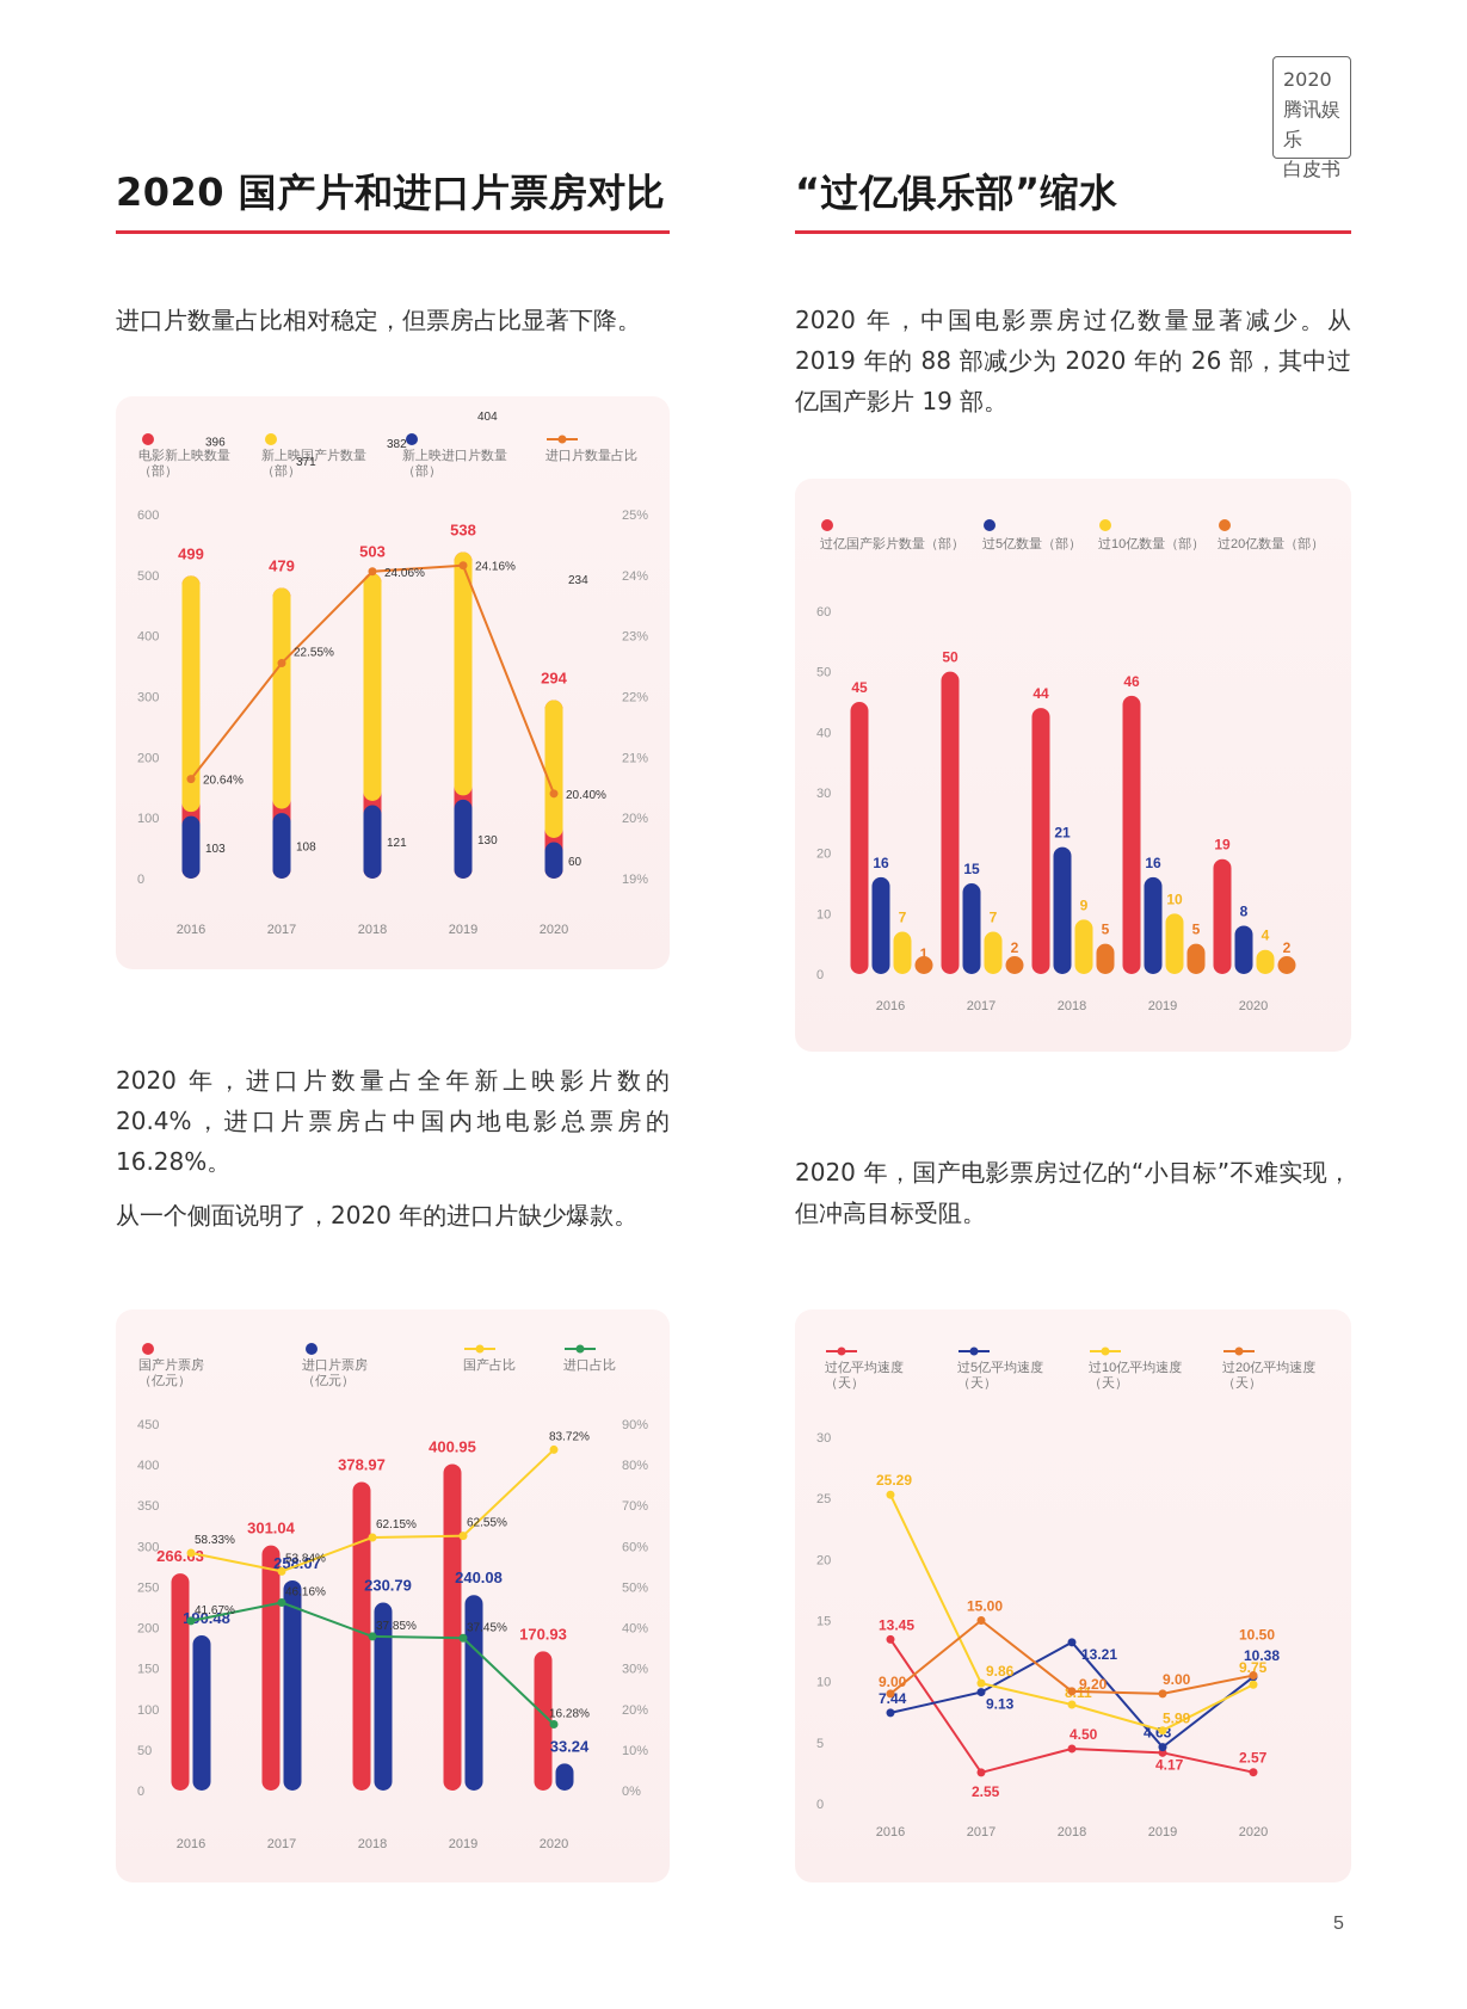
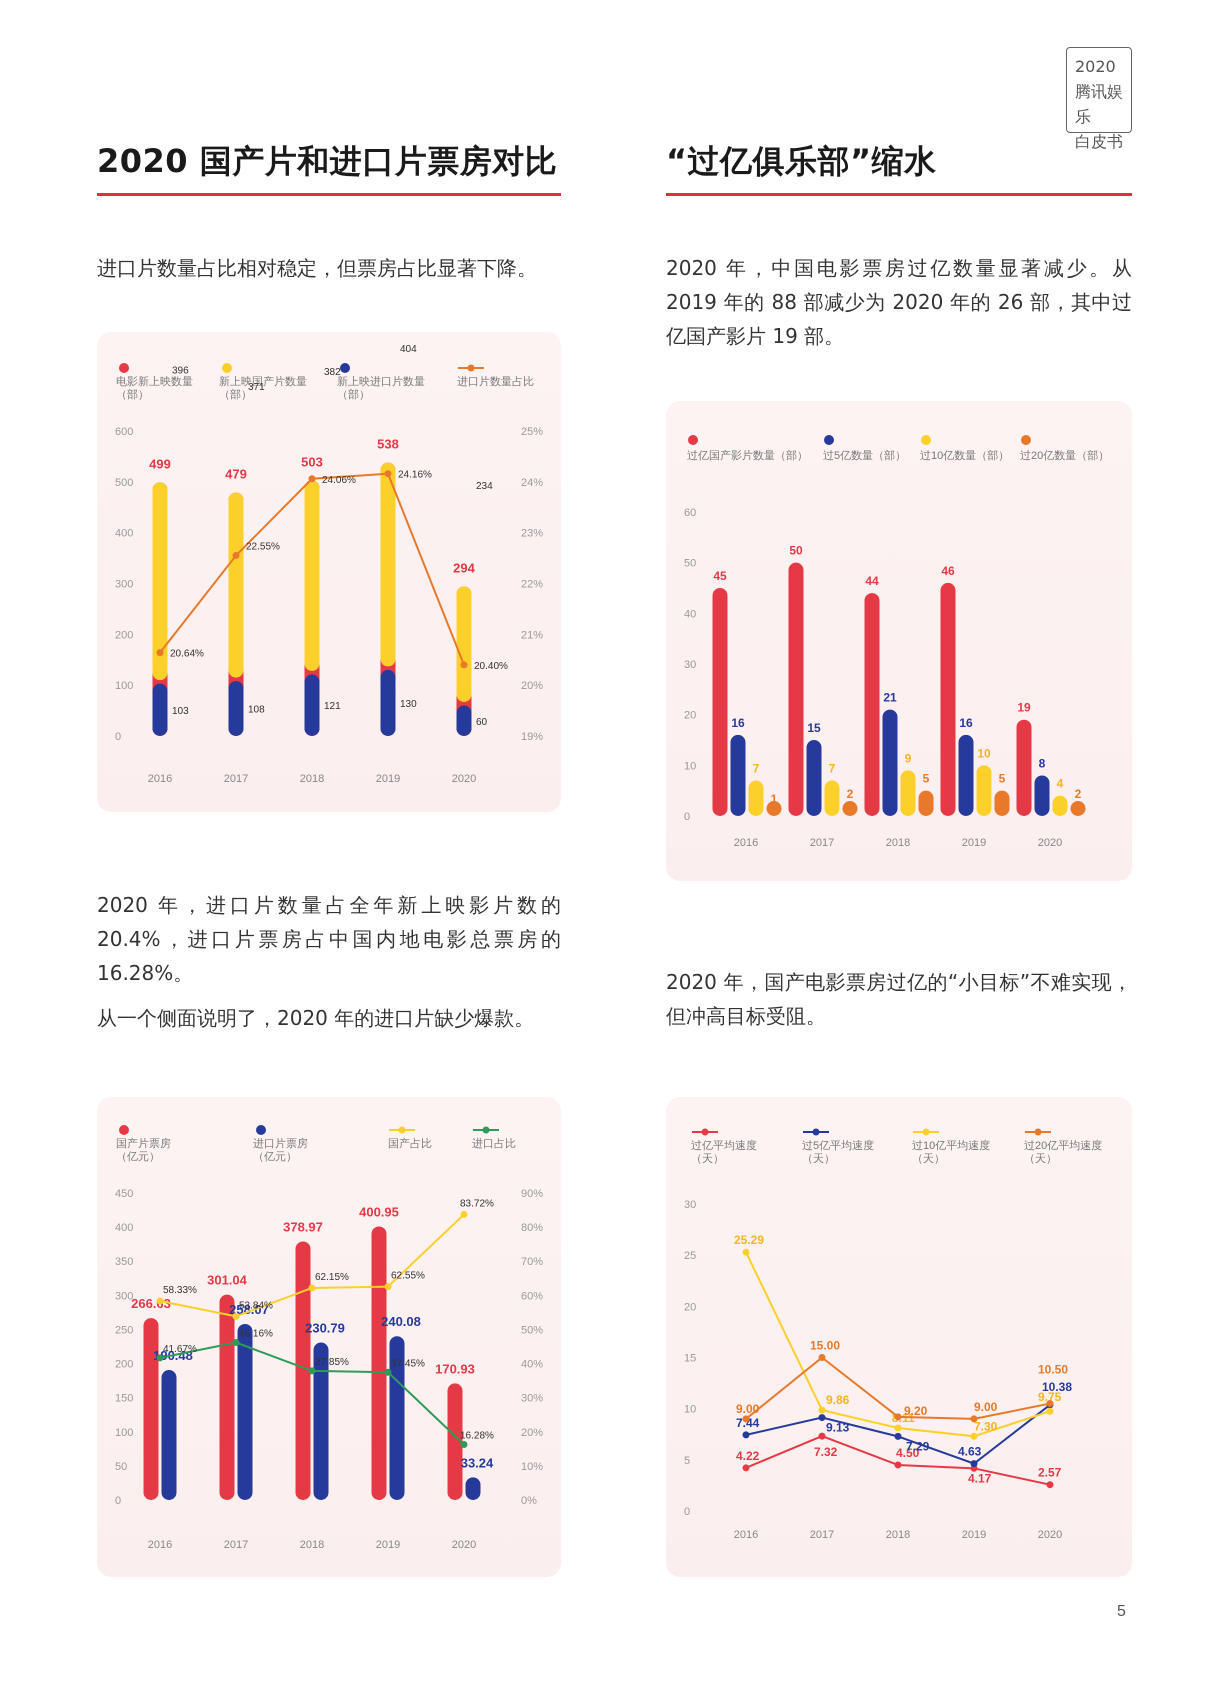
过亿平均速度/过亿平均速度（天）/2016: 13.45 -> 4.22
过亿平均速度/过亿平均速度（天）/2017: 2.55 -> 7.32
过亿平均速度/过5亿平均速度（天）/2018: 13.21 -> 7.29
过亿平均速度/过10亿平均速度（天）/2019: 5.99 -> 7.30
